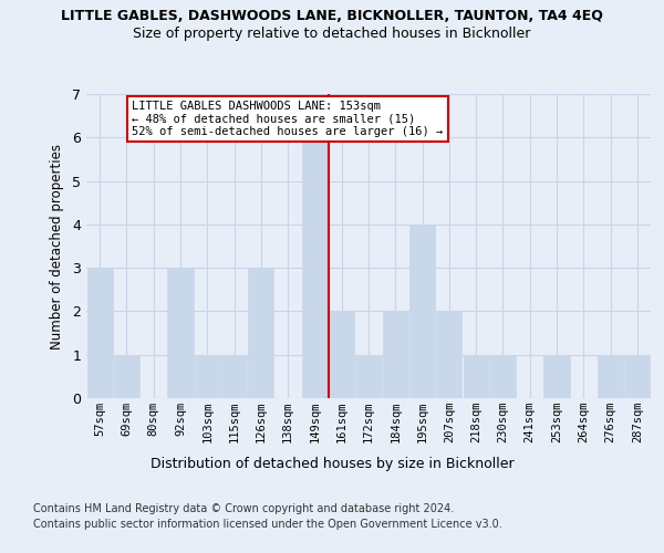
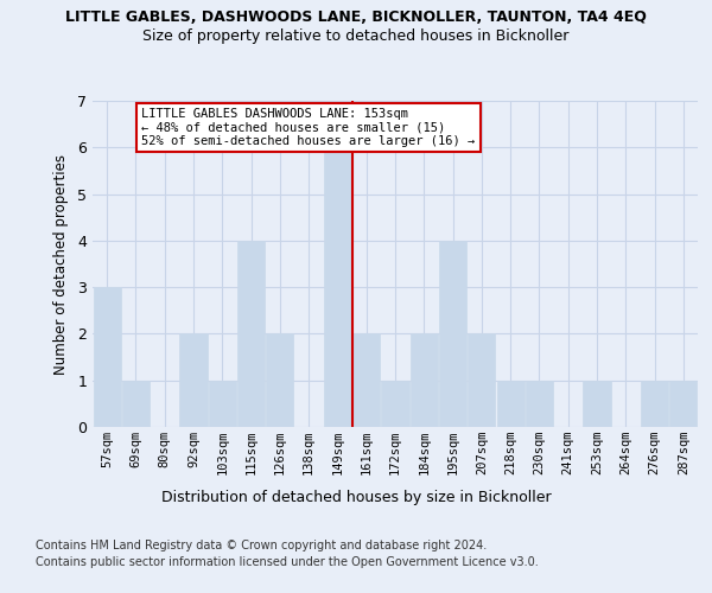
92sqm: 3 -> 2
115sqm: 1 -> 4
126sqm: 3 -> 2
